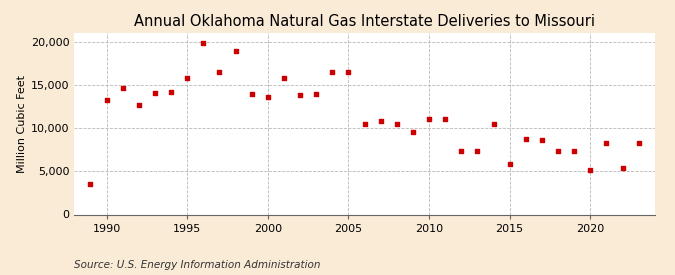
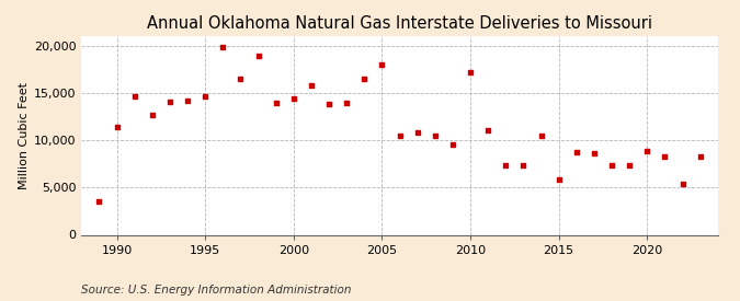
1990: 13,300 -> 11,400
1995: 15,800 -> 14,600
2000: 13,600 -> 14,400
2005: 16,500 -> 18,000
2010: 11,100 -> 17,200
2020: 5,200 -> 8,800
